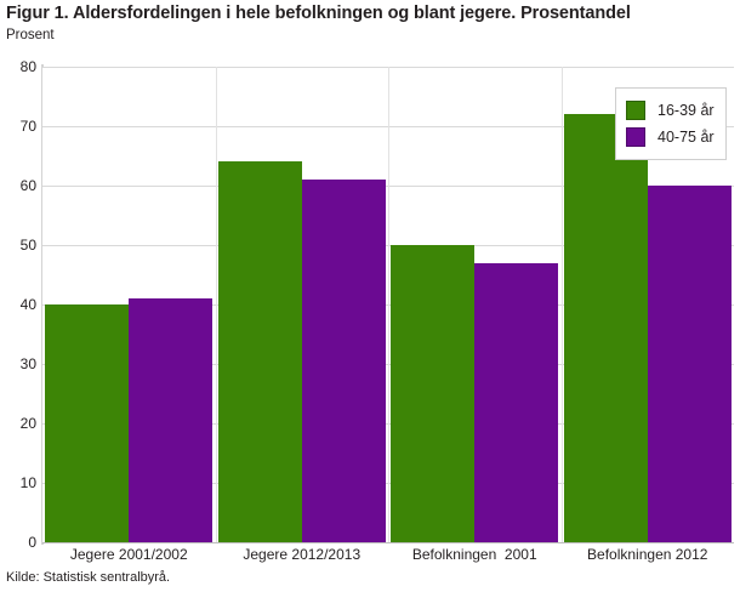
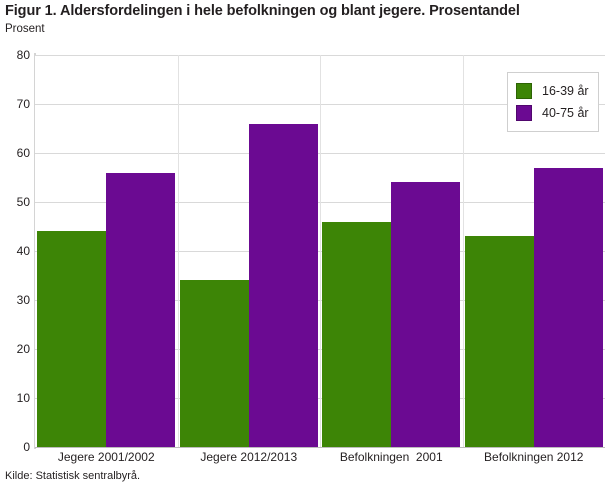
16-39 år/Jegere 2001/2002: 40 -> 44
40-75 år/Jegere 2001/2002: 41 -> 56
16-39 år/Jegere 2012/2013: 64 -> 34
40-75 år/Jegere 2012/2013: 61 -> 66
16-39 år/Befolkningen 2001: 50 -> 46
40-75 år/Befolkningen 2001: 47 -> 54
16-39 år/Befolkningen 2012: 72 -> 43
40-75 år/Befolkningen 2012: 60 -> 57
